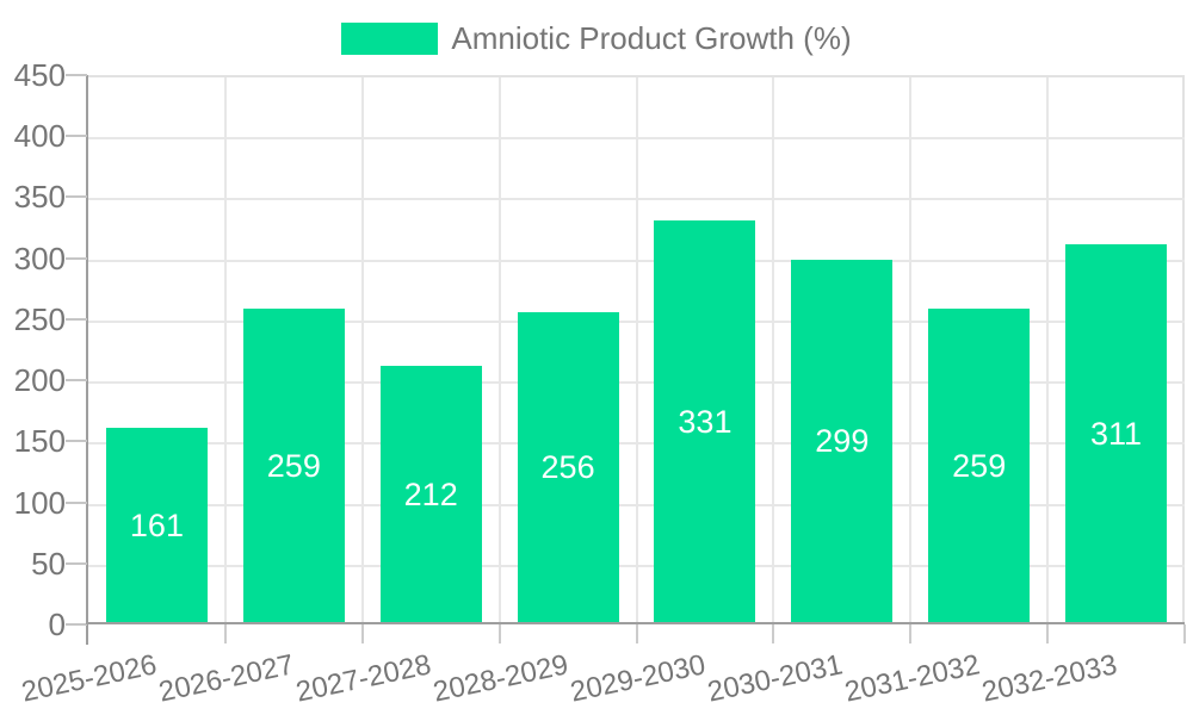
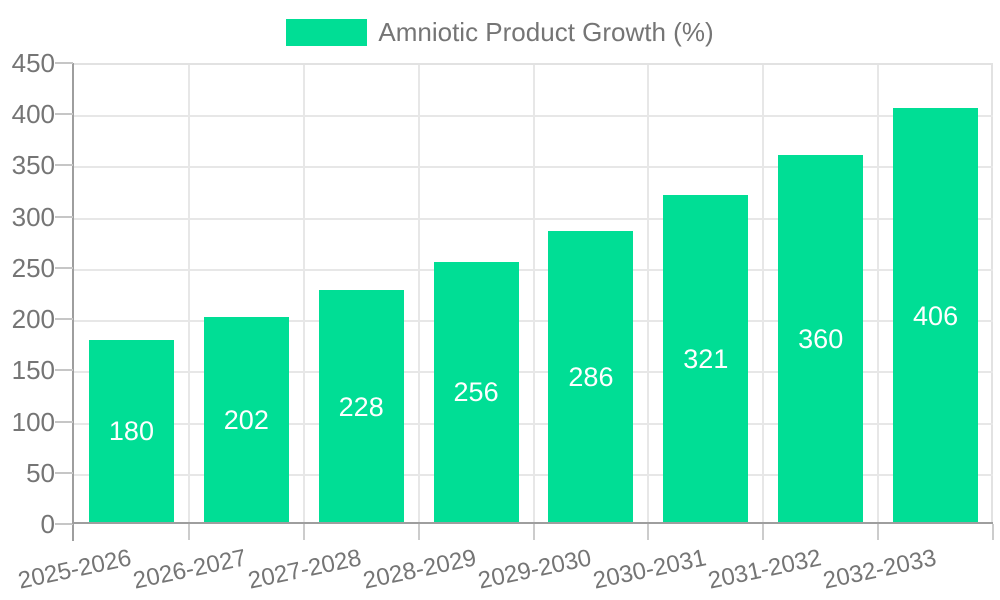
2025-2026: 161 -> 180
2026-2027: 259 -> 202
2027-2028: 212 -> 228
2029-2030: 331 -> 286
2030-2031: 299 -> 321
2031-2032: 259 -> 360
2032-2033: 311 -> 406
